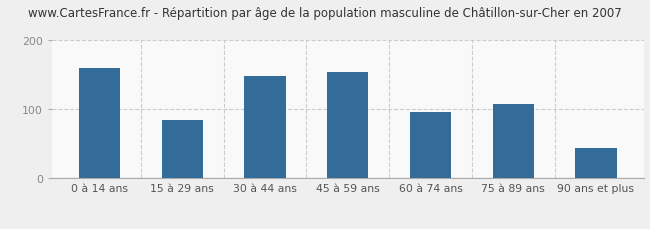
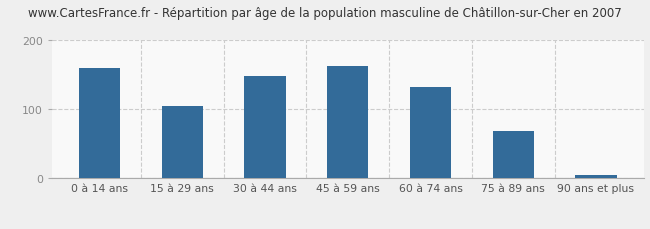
15 à 29 ans: 84 -> 105
45 à 59 ans: 154 -> 163
60 à 74 ans: 96 -> 133
75 à 89 ans: 108 -> 68
90 ans et plus: 44 -> 5
